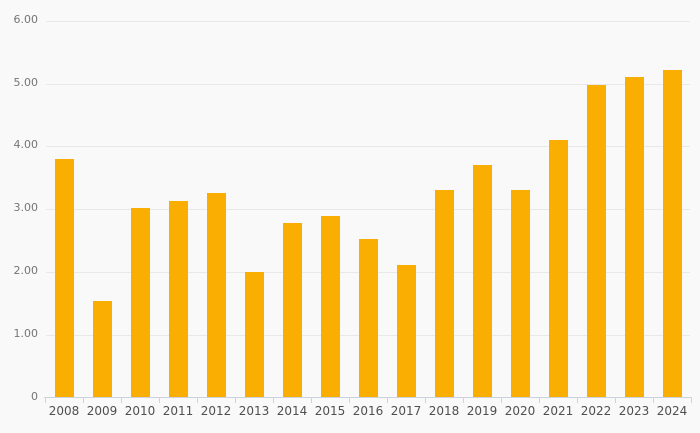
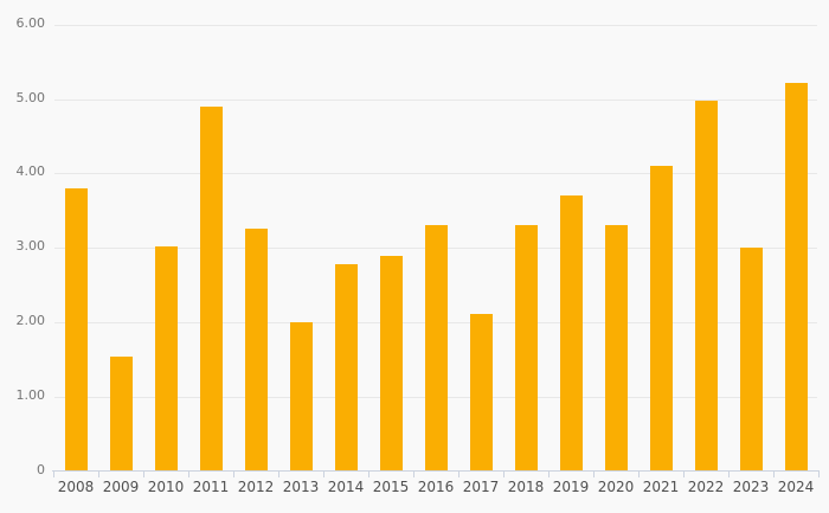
2011: 3.1 -> 4.9
2016: 2.5 -> 3.3
2023: 5.1 -> 3.0
